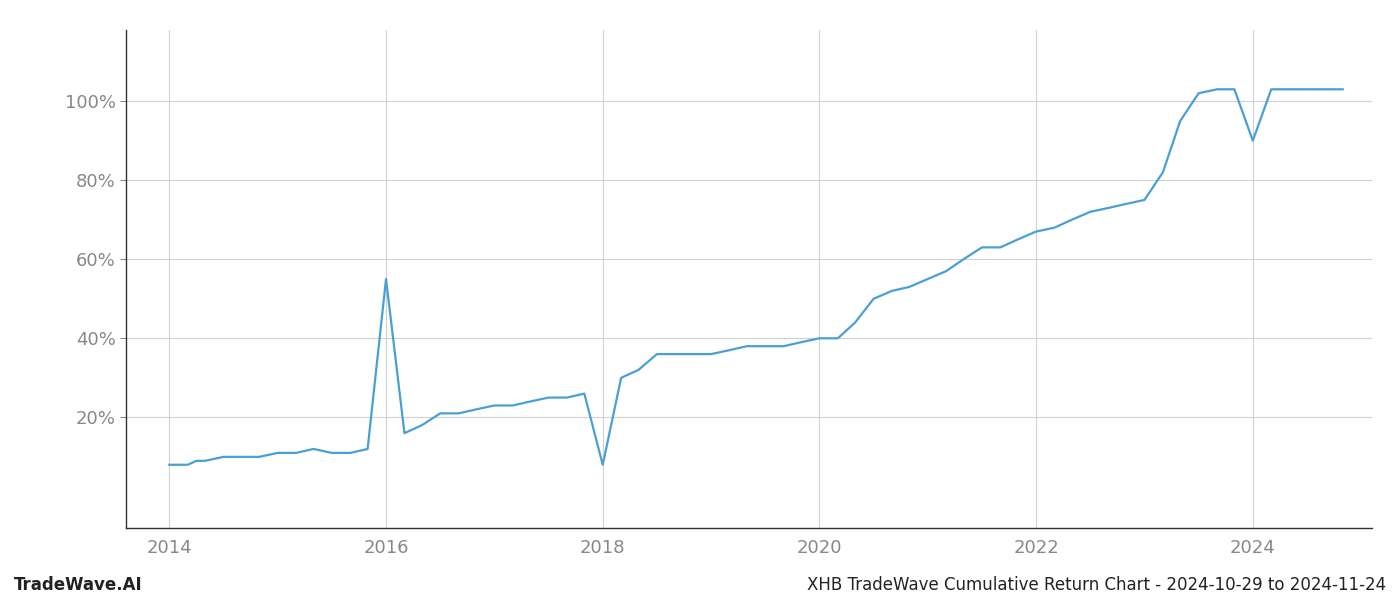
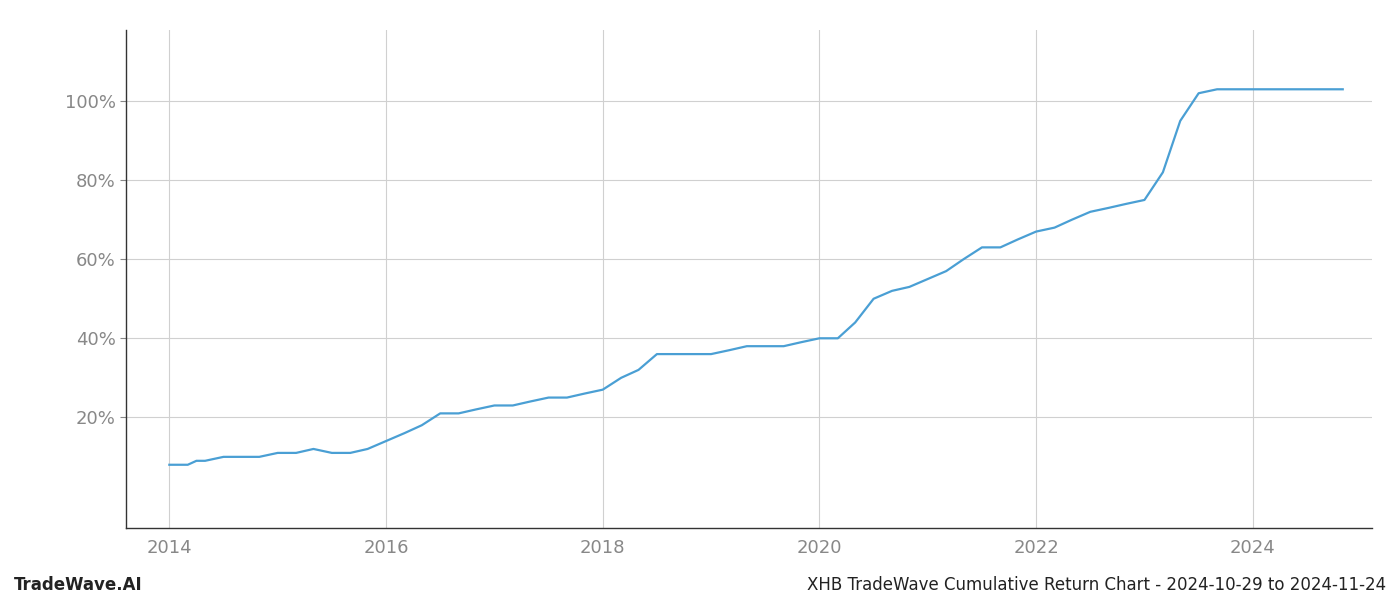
2016: 55% -> 14%
2018: 8% -> 27%
2024: 90% -> 103%
